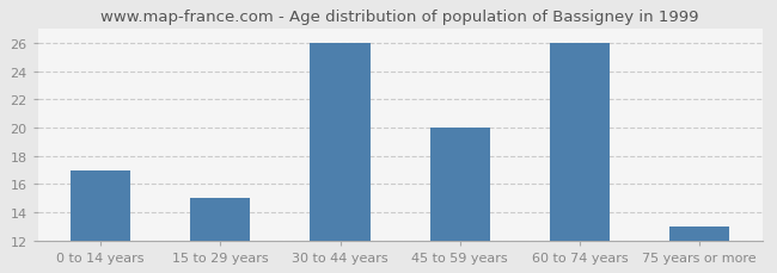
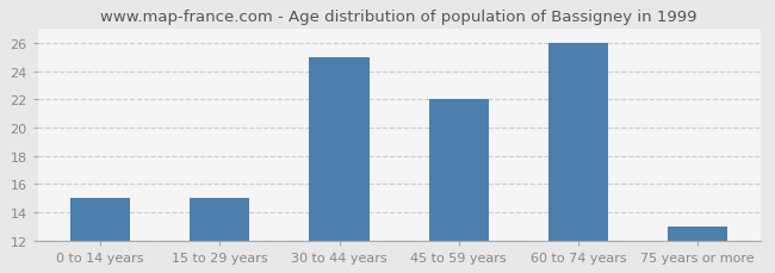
0 to 14 years: 17 -> 15
30 to 44 years: 26 -> 25
45 to 59 years: 20 -> 22
